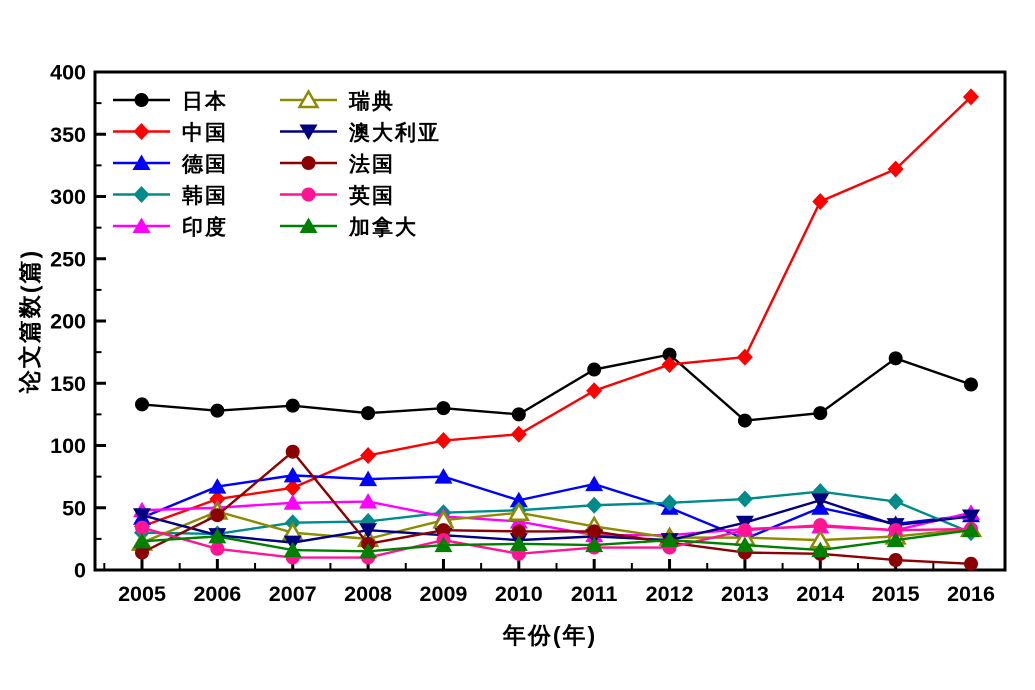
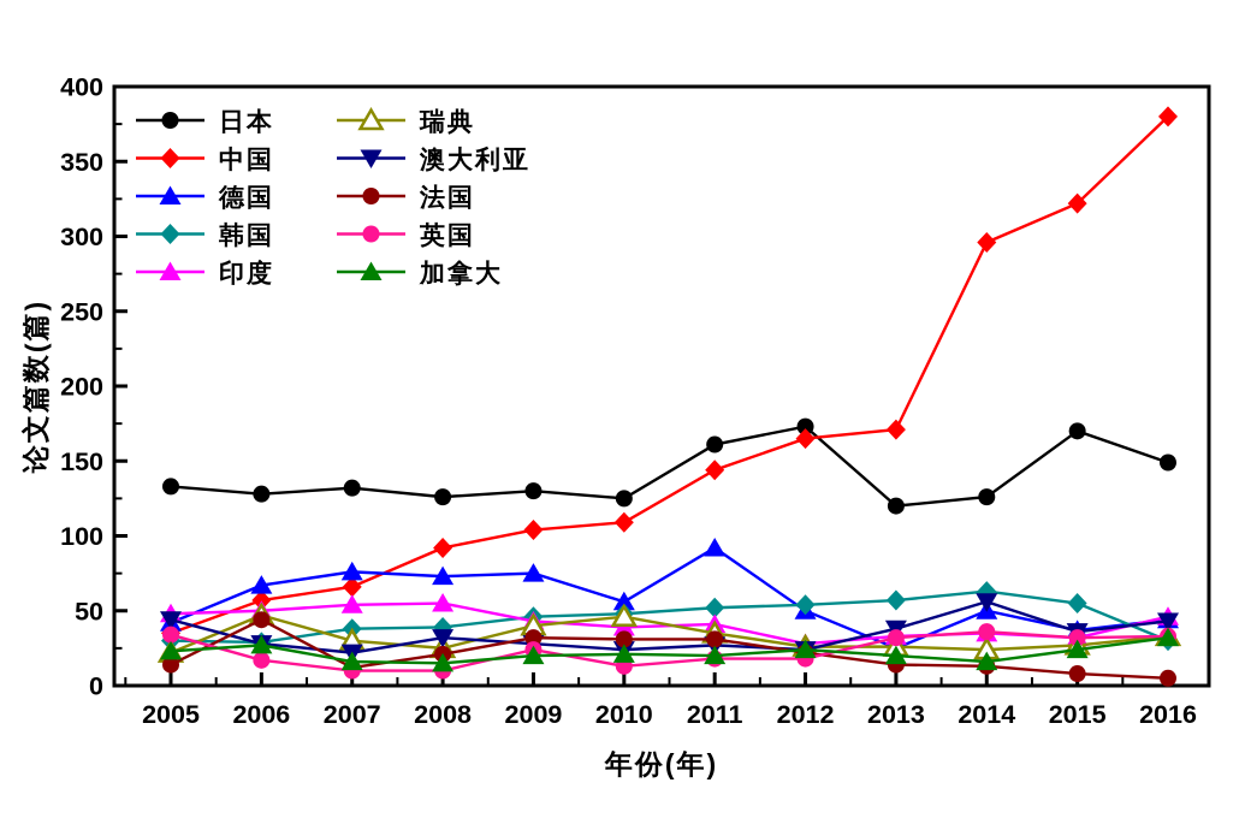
法国/2007: 95 -> 12
德国/2011: 69 -> 92
印度/2011: 28 -> 41
